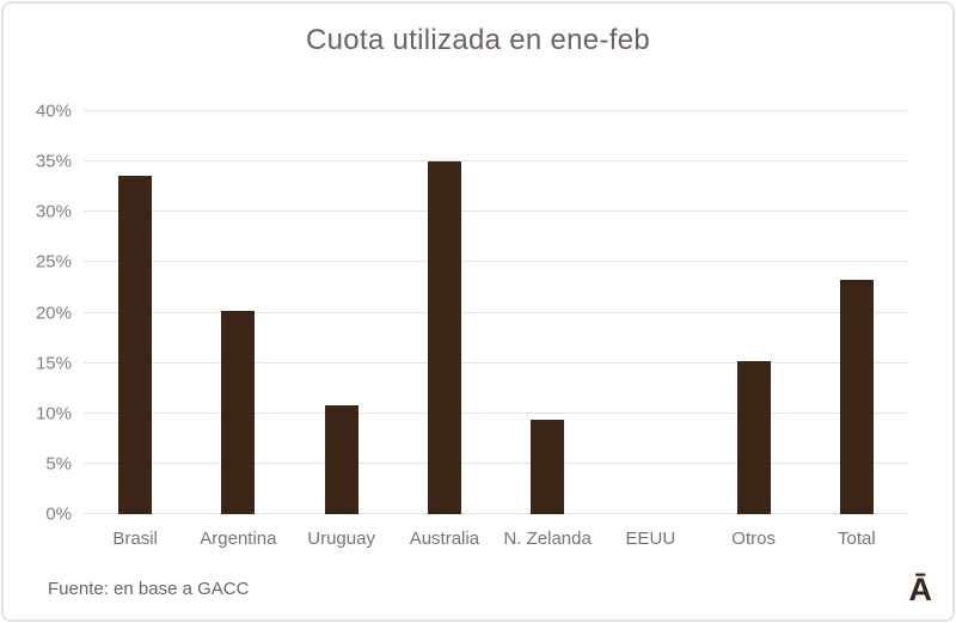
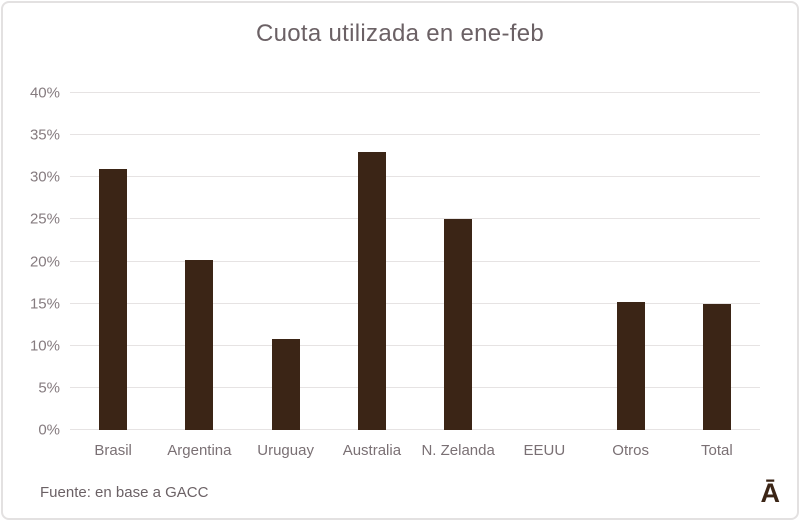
Brasil: 34% -> 31%
Australia: 35% -> 33%
N. Zelanda: 9% -> 25%
Total: 23% -> 15%
